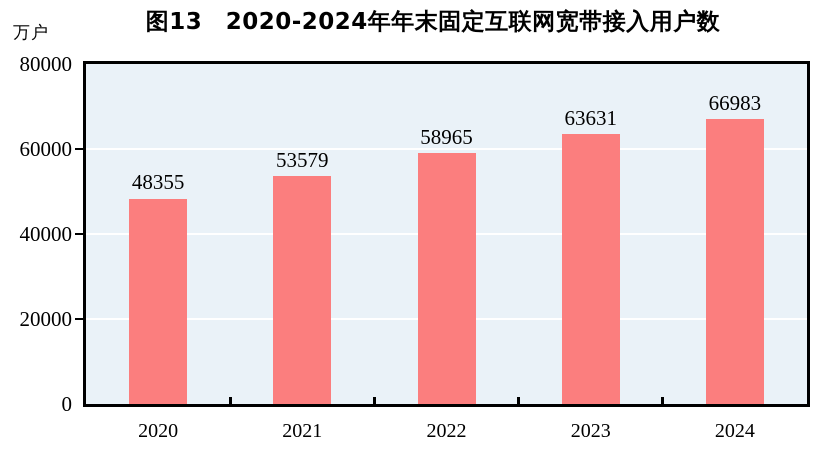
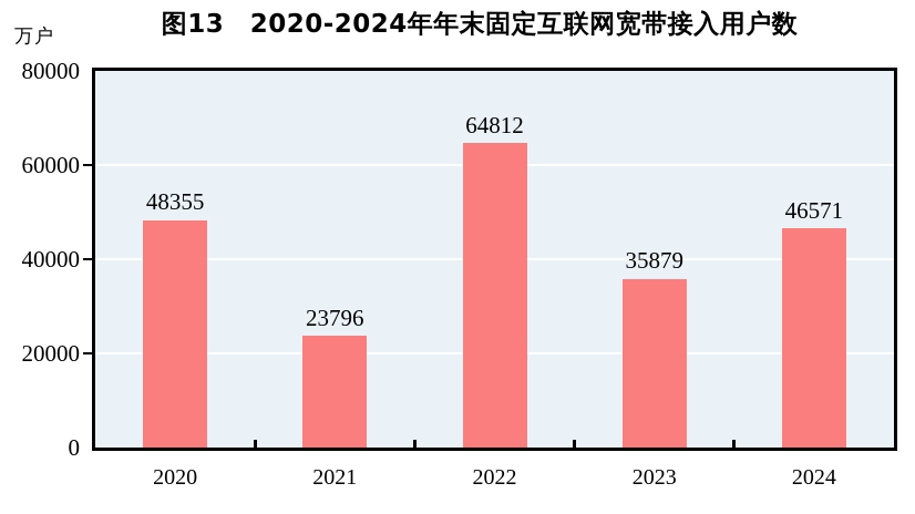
2021: 53579 -> 23796
2022: 58965 -> 64812
2023: 63631 -> 35879
2024: 66983 -> 46571
